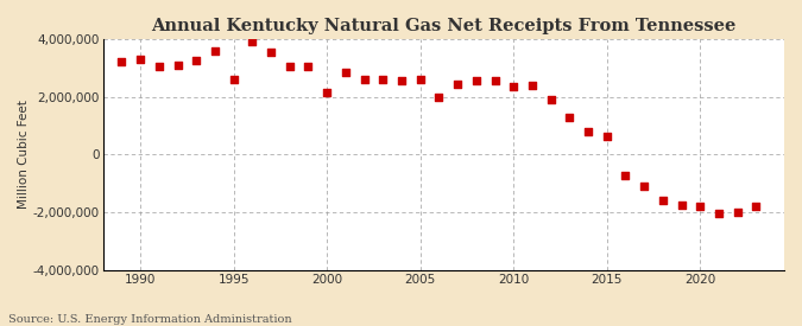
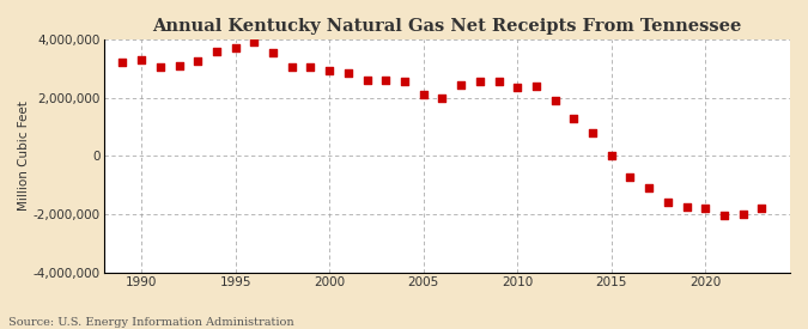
1995: 2,600,000 -> 3,700,000
2000: 2,150,000 -> 2,950,000
2005: 2,600,000 -> 2,100,000
2015: 650,000 -> 20,000
